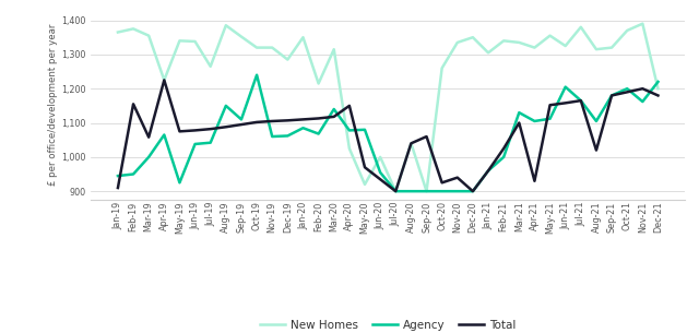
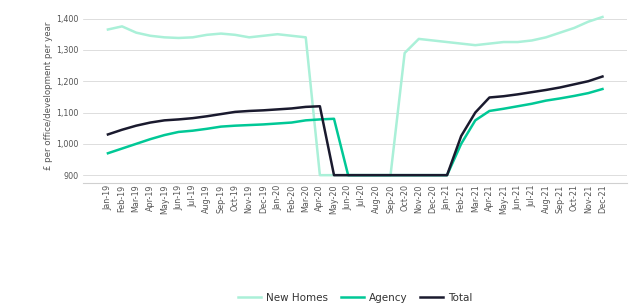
Agency/Jan-19: 945 -> 970
Total/Jan-19: 910 -> 1,030
Agency/Feb-19: 950 -> 985
Total/Feb-19: 1,155 -> 1,045
Agency/Apr-19: 1,065 -> 1,015
New Homes/Apr-19: 1,225 -> 1,345
Total/Apr-19: 1,225 -> 1,068
Agency/May-19: 925 -> 1,028
New Homes/Jul-19: 1,265 -> 1,340
Agency/Aug-19: 1,150 -> 1,048
New Homes/Aug-19: 1,385 -> 1,348
Agency/Sep-19: 1,110 -> 1,055
Agency/Oct-19: 1,240 -> 1,058
New Homes/Oct-19: 1,320 -> 1,348
New Homes/Nov-19: 1,320 -> 1,340
New Homes/Dec-19: 1,285 -> 1,345
Agency/Jan-20: 1,085 -> 1,065
New Homes/Feb-20: 1,215 -> 1,345
Agency/Mar-20: 1,140 -> 1,075
New Homes/Mar-20: 1,315 -> 1,340
New Homes/Apr-20: 1,025 -> 900
Total/Apr-20: 1,150 -> 1,120
New Homes/May-20: 920 -> 900
Total/May-20: 970 -> 900
Agency/Jun-20: 955 -> 900
New Homes/Jun-20: 1,000 -> 900
Total/Jun-20: 935 -> 900
New Homes/Aug-20: 1,040 -> 900
Total/Aug-20: 1,040 -> 900
Total/Sep-20: 1,060 -> 900
New Homes/Oct-20: 1,260 -> 1,290
Total/Oct-20: 925 -> 900
Total/Nov-20: 940 -> 900
New Homes/Dec-20: 1,350 -> 1,330
Agency/Jan-21: 960 -> 900
New Homes/Jan-21: 1,305 -> 1,325
Total/Jan-21: 960 -> 900
New Homes/Feb-21: 1,340 -> 1,320
Agency/Mar-21: 1,130 -> 1,075
New Homes/Mar-21: 1,335 -> 1,315
Total/Apr-21: 930 -> 1,148
New Homes/May-21: 1,355 -> 1,325
Agency/Jun-21: 1,205 -> 1,120
Agency/Jul-21: 1,165 -> 1,128
New Homes/Jul-21: 1,380 -> 1,330
Agency/Aug-21: 1,105 -> 1,138
New Homes/Aug-21: 1,315 -> 1,340
Total/Aug-21: 1,020 -> 1,172
Agency/Sep-21: 1,180 -> 1,145
New Homes/Sep-21: 1,320 -> 1,355
Agency/Oct-21: 1,200 -> 1,153
Agency/Dec-21: 1,220 -> 1,175
New Homes/Dec-21: 1,200 -> 1,405
Total/Dec-21: 1,180 -> 1,215
